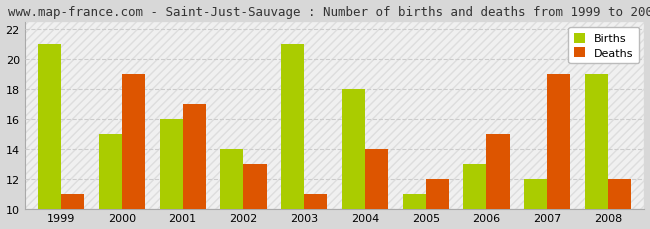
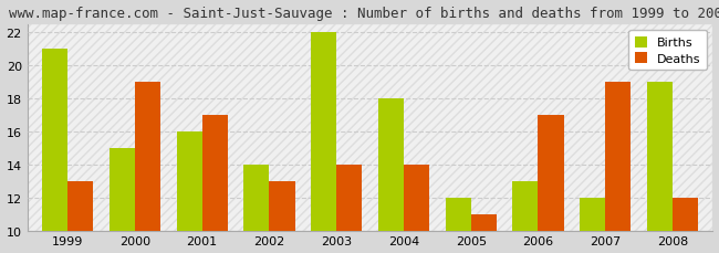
Deaths/1999: 11 -> 13
Births/2003: 21 -> 22
Deaths/2003: 11 -> 14
Births/2005: 11 -> 12
Deaths/2005: 12 -> 11
Deaths/2006: 15 -> 17
